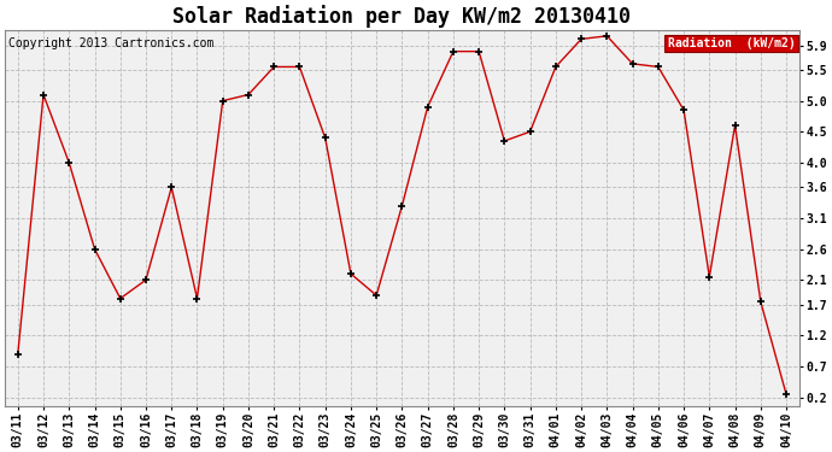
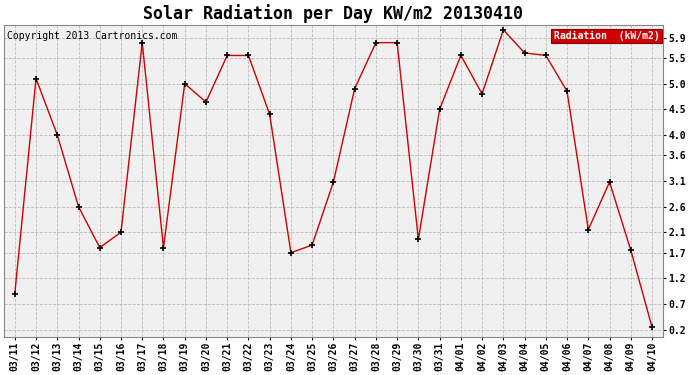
03/17: 3.60 -> 5.80
03/20: 5.10 -> 4.64
03/24: 2.20 -> 1.70
03/26: 3.30 -> 3.08
03/30: 4.35 -> 1.96
04/02: 6.00 -> 4.80
04/08: 4.60 -> 3.08
